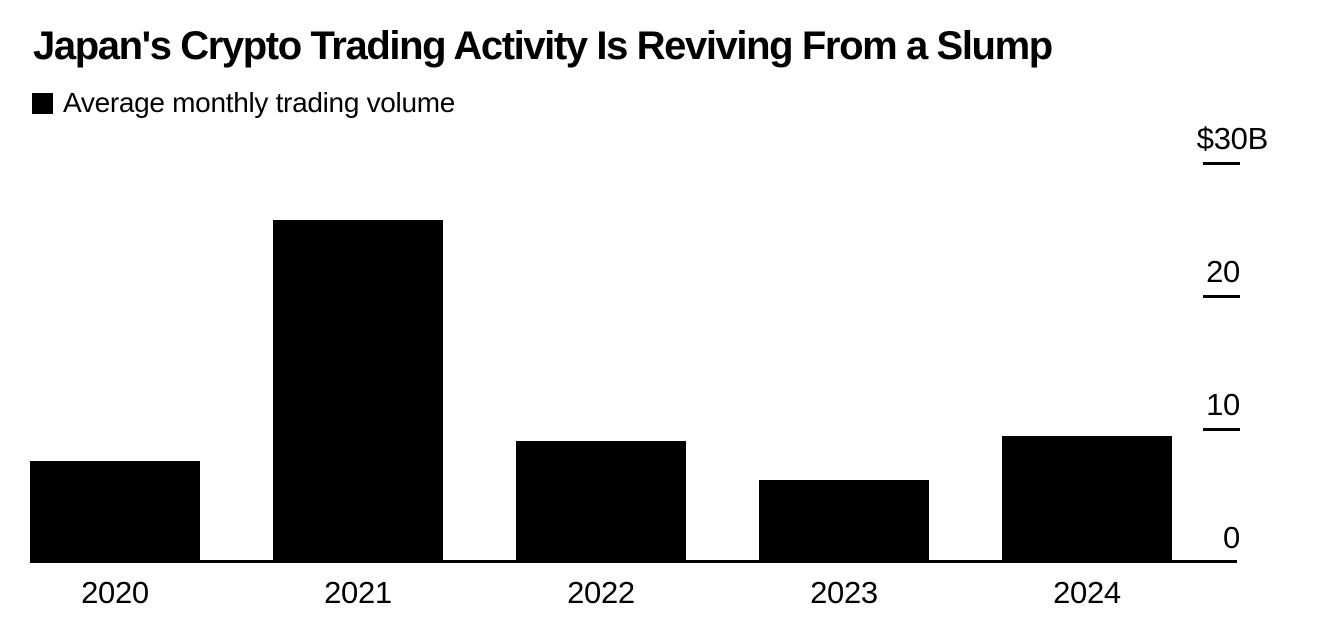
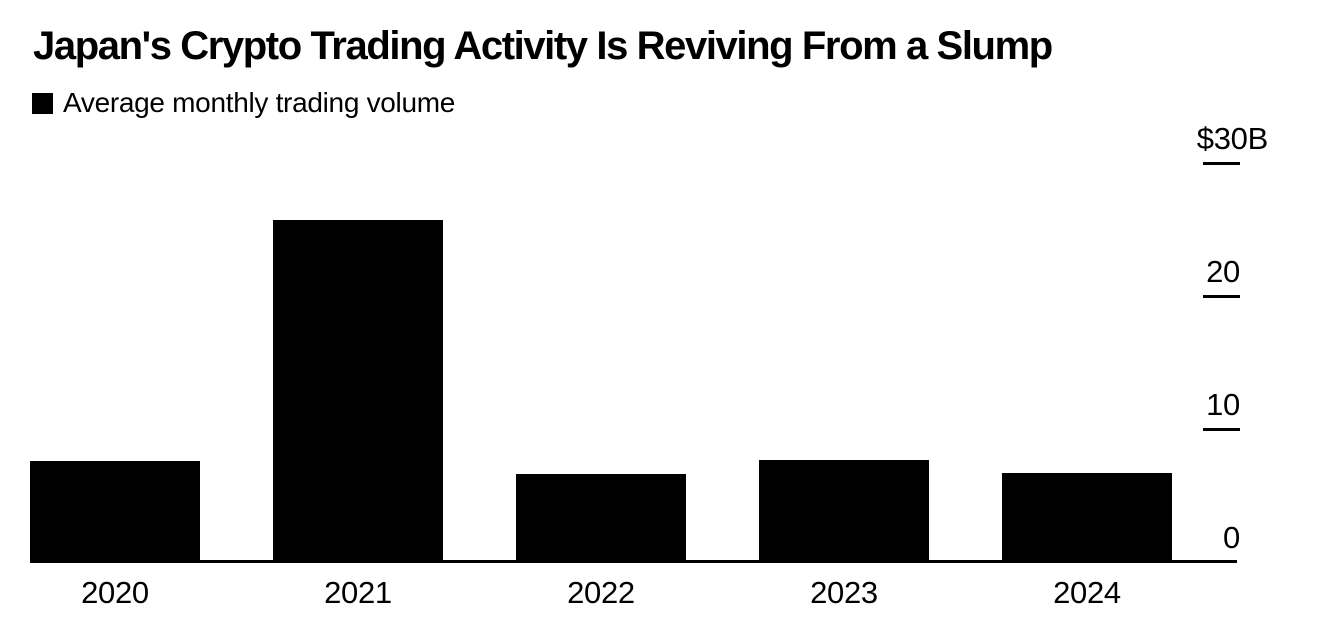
2022: 9.1 -> 6.6
2023: 6.2 -> 7.7
2024: 9.5 -> 6.7
